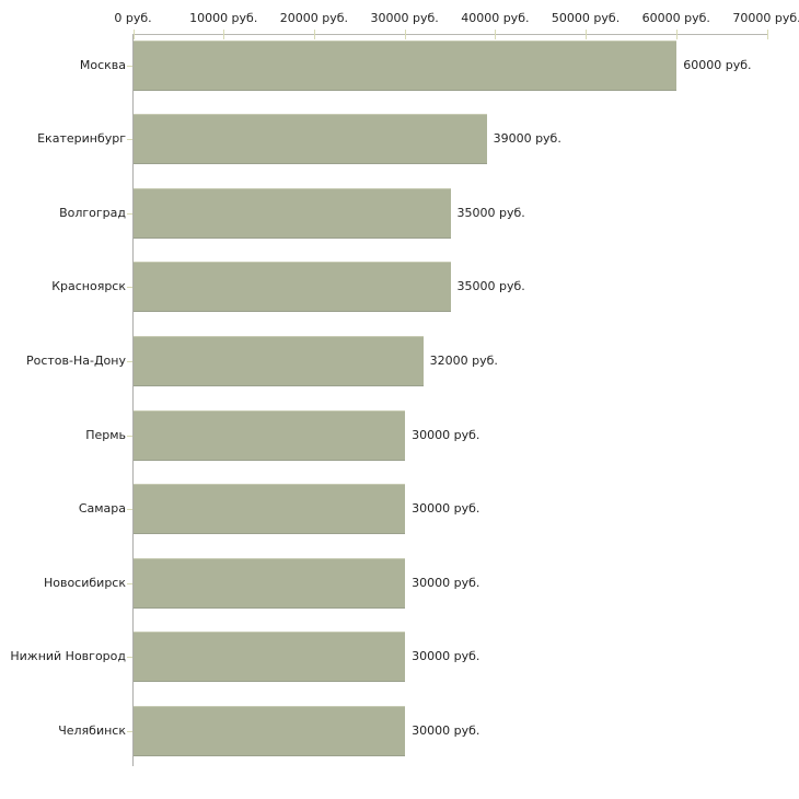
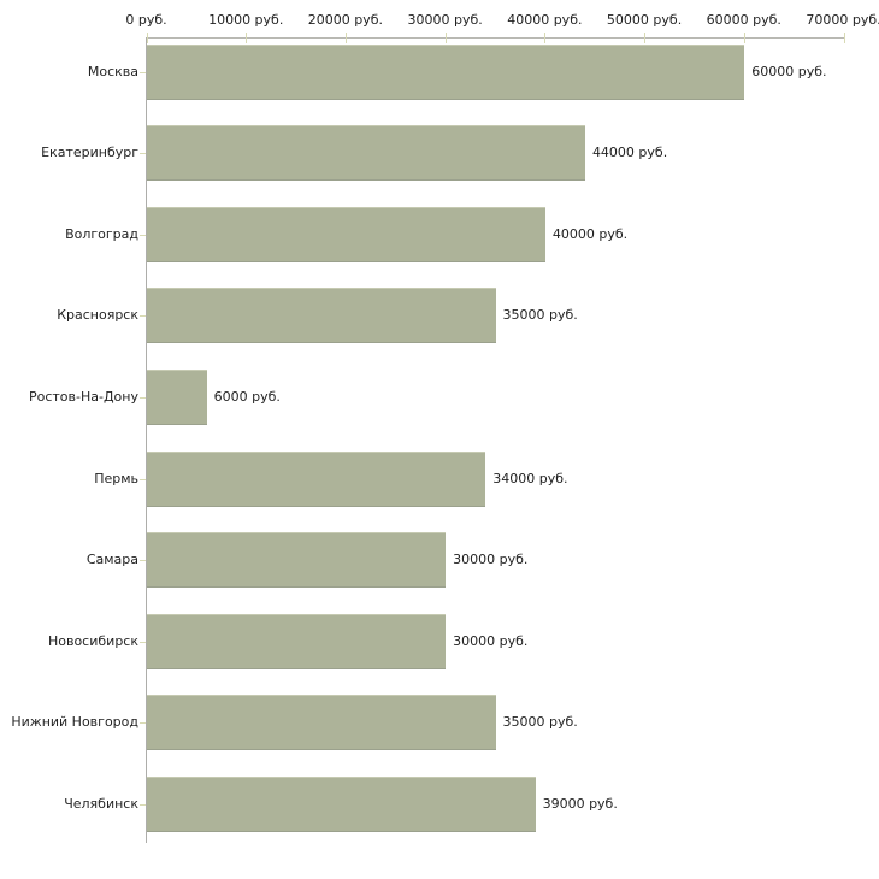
Екатеринбург: 39000 -> 44000
Волгоград: 35000 -> 40000
Ростов-На-Дону: 32000 -> 6000
Пермь: 30000 -> 34000
Нижний Новгород: 30000 -> 35000
Челябинск: 30000 -> 39000
